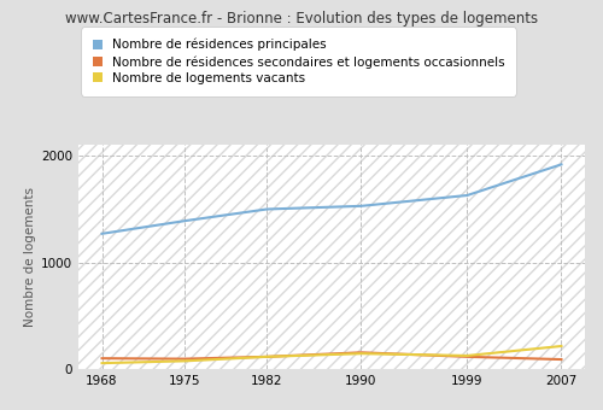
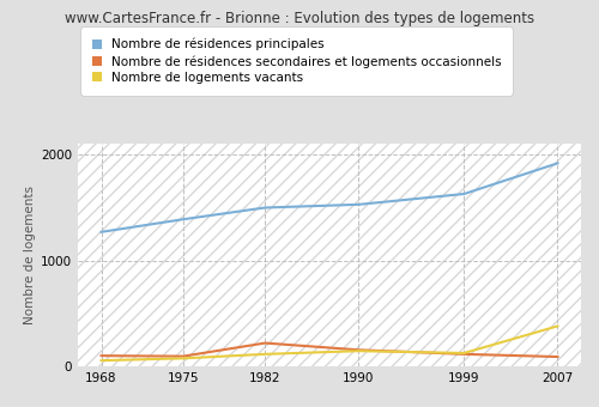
Nombre de résidences secondaires et logements occasionnels/1982: 120 -> 220
Nombre de logements vacants/2007: 220 -> 380
